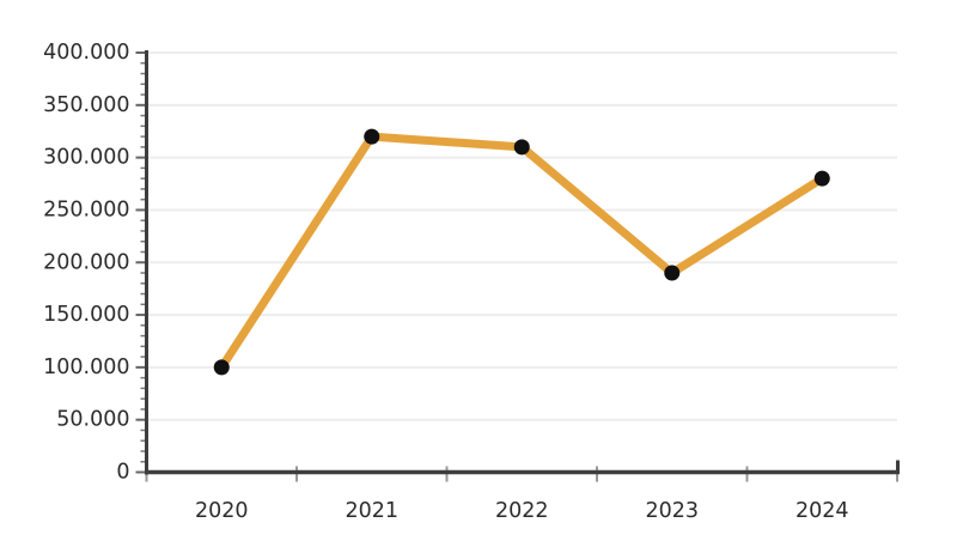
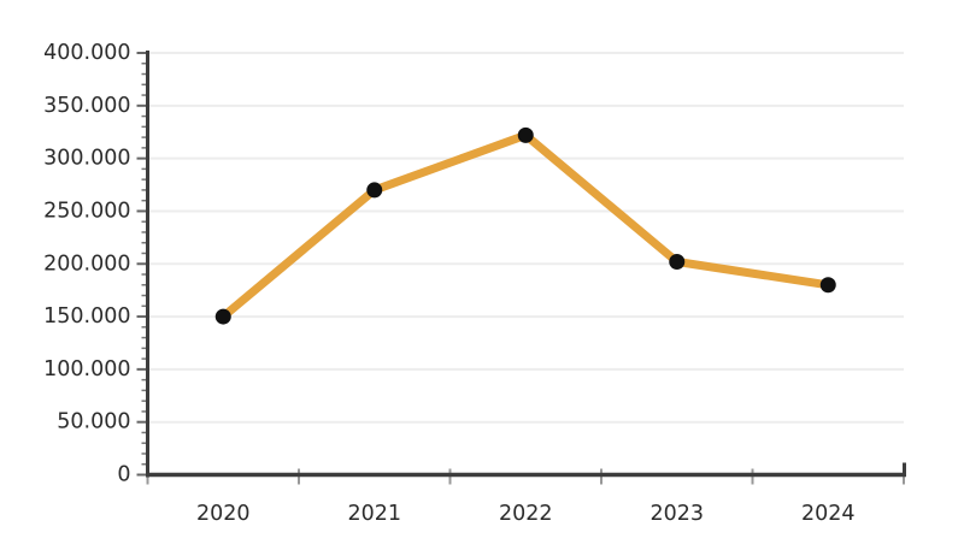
2020: 100000 -> 150000
2021: 320000 -> 270000
2022: 310000 -> 320000
2023: 190000 -> 200000
2024: 280000 -> 180000
